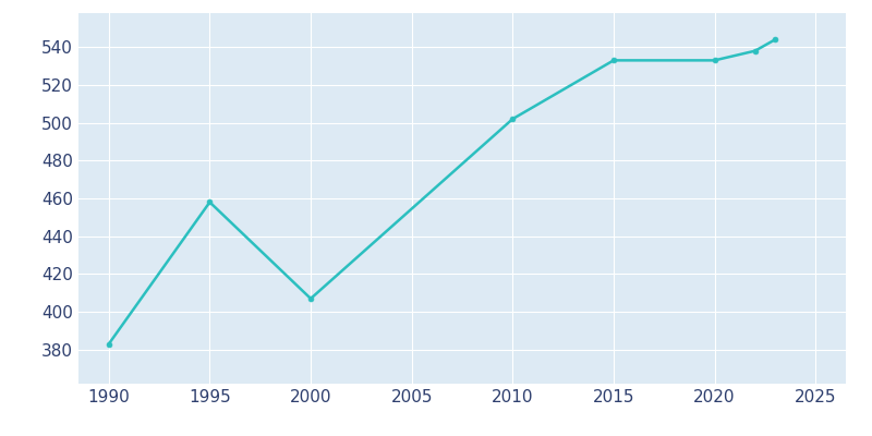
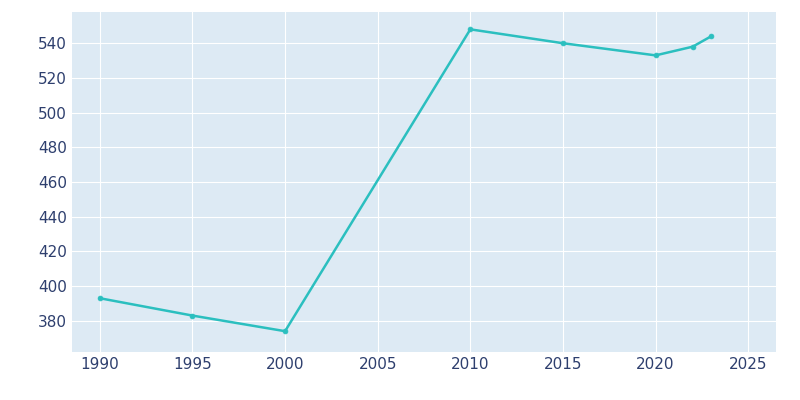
1990: 383 -> 393
1995: 458 -> 383
2000: 407 -> 374
2010: 502 -> 548
2015: 533 -> 540
